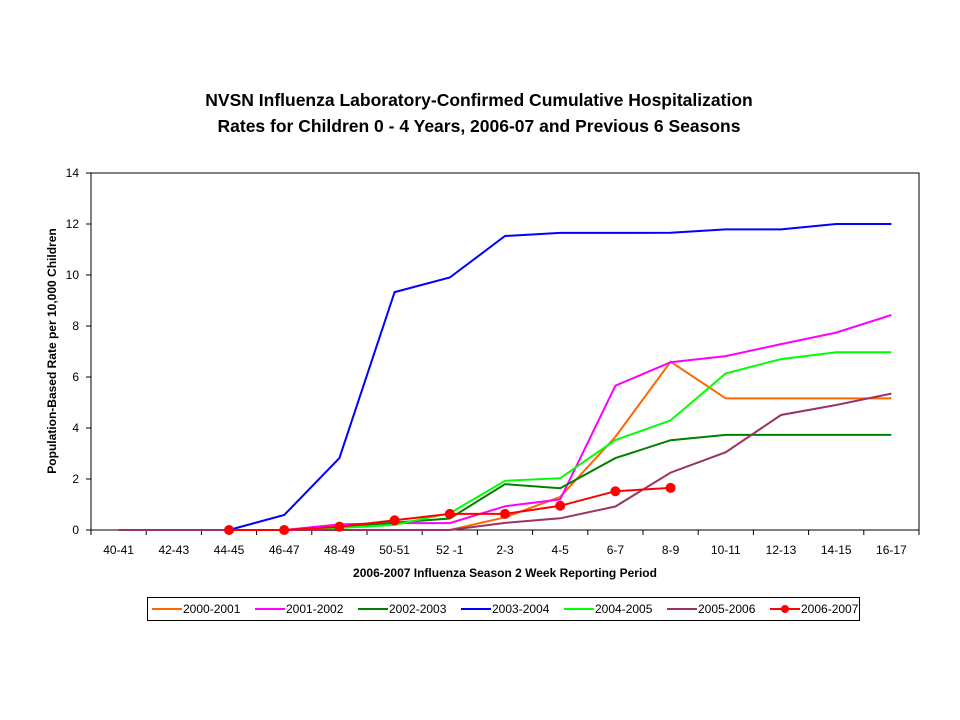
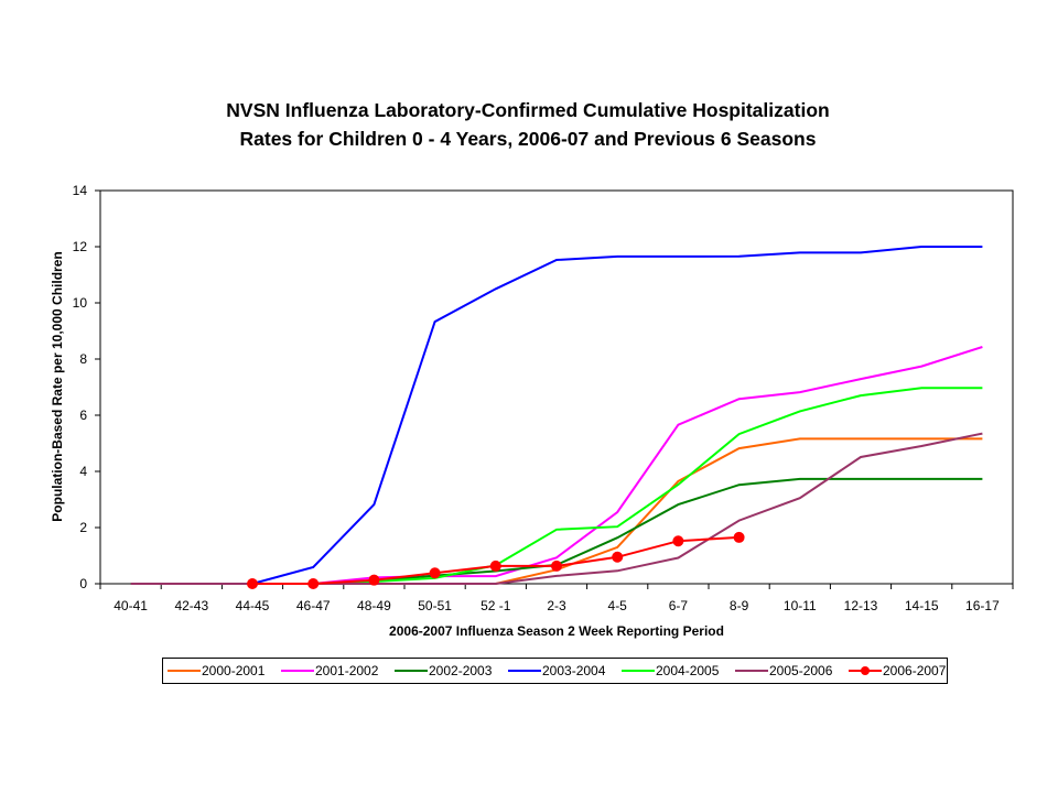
2003-2004/52 -1: 9.9 -> 10.5
2002-2003/2-3: 1.8 -> 0.7
2001-2002/4-5: 1.2 -> 2.5
2000-2001/8-9: 6.6 -> 4.8
2004-2005/8-9: 4.3 -> 5.3
